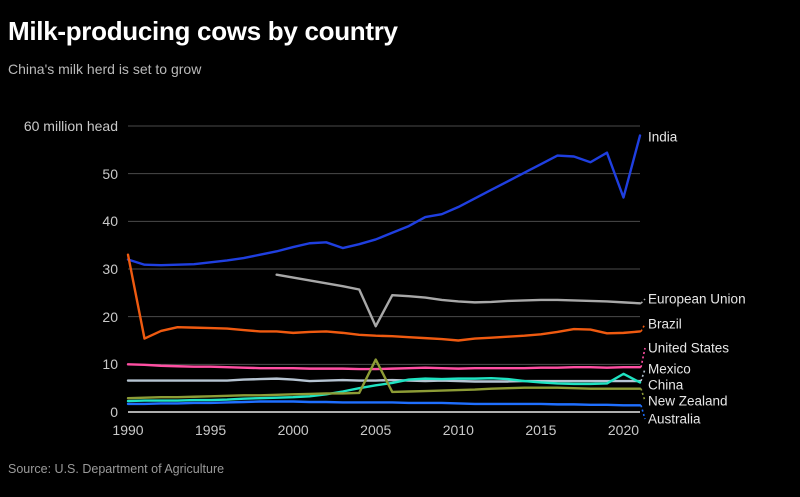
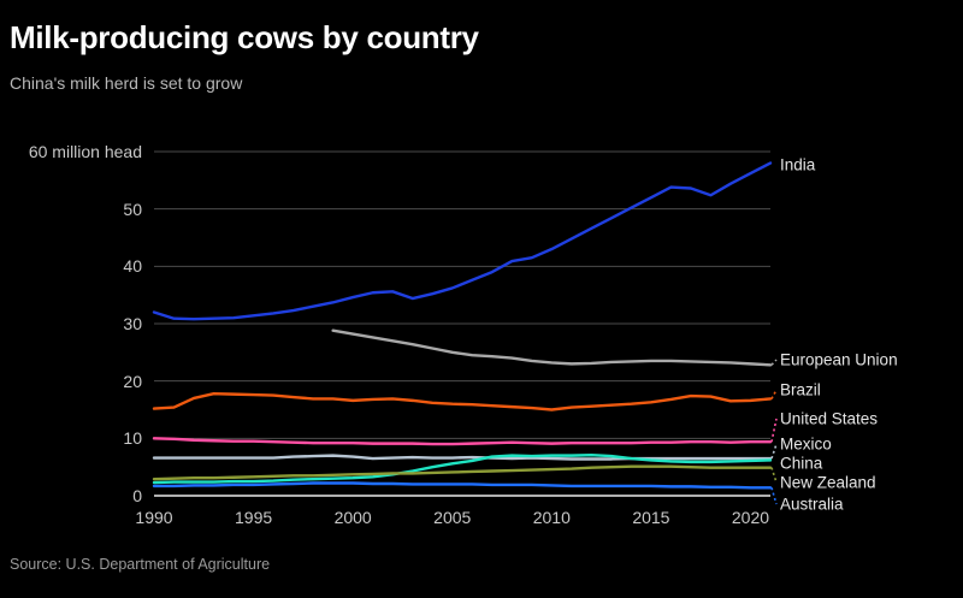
Brazil/1990: 33 -> 15
European Union/2005: 18 -> 25
New Zealand/2005: 11 -> 4
India/2020: 45 -> 56
China/2020: 8 -> 6
